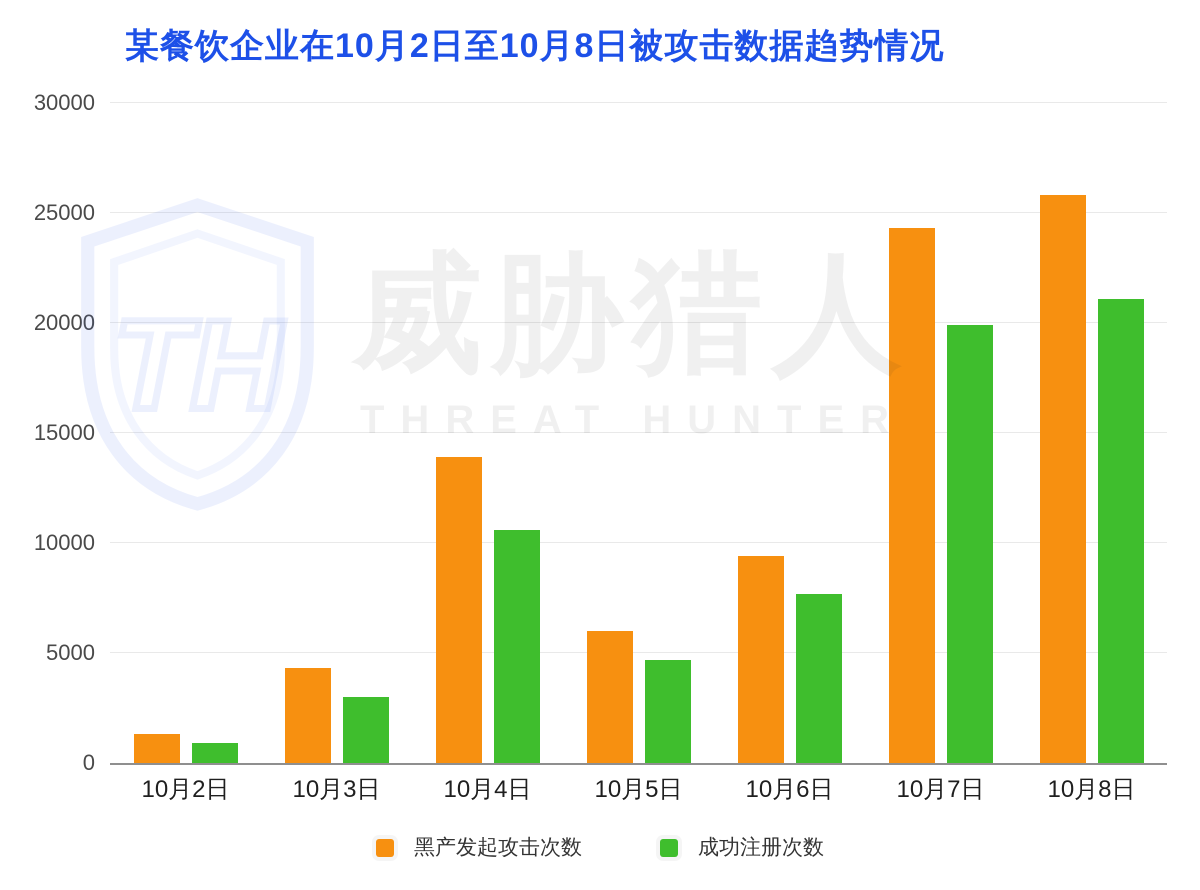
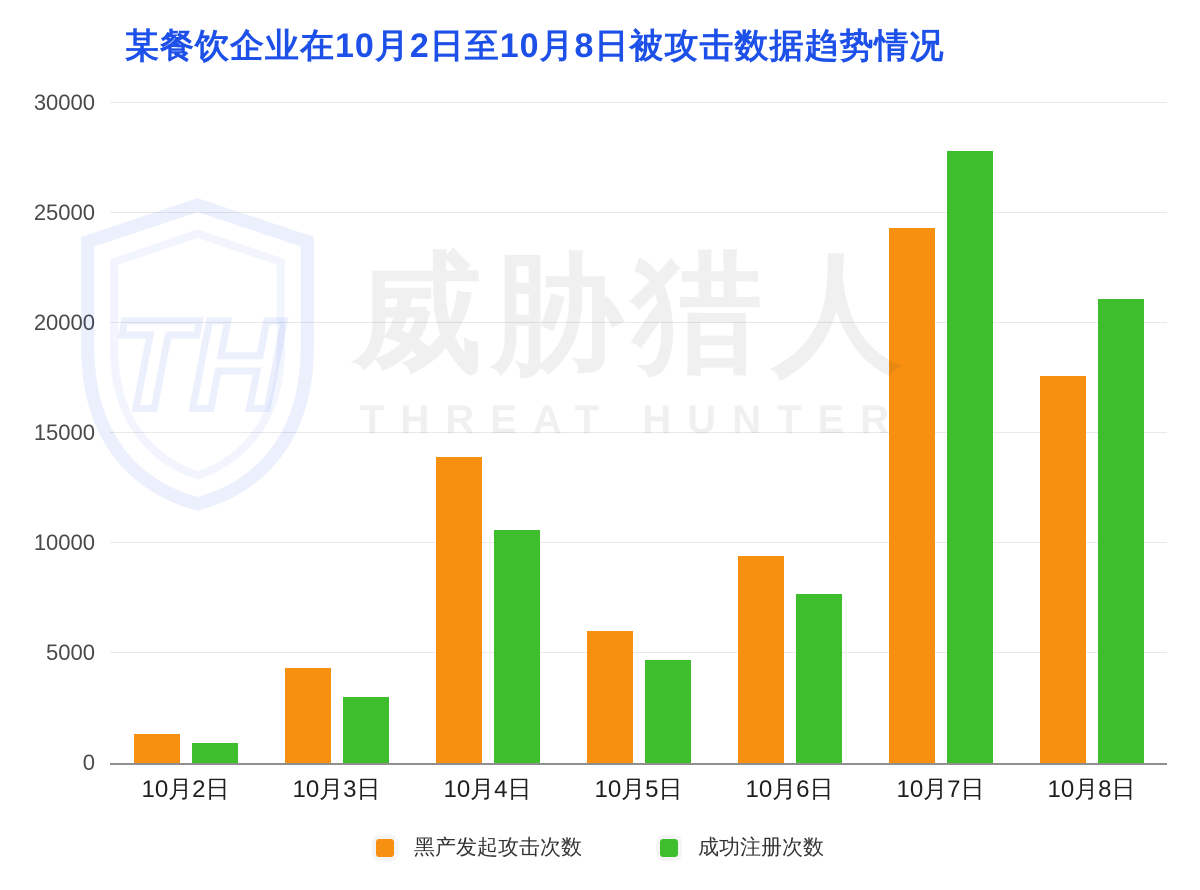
成功注册次数/10月7日: 19900 -> 27800
黑产发起攻击次数/10月8日: 25800 -> 17600
